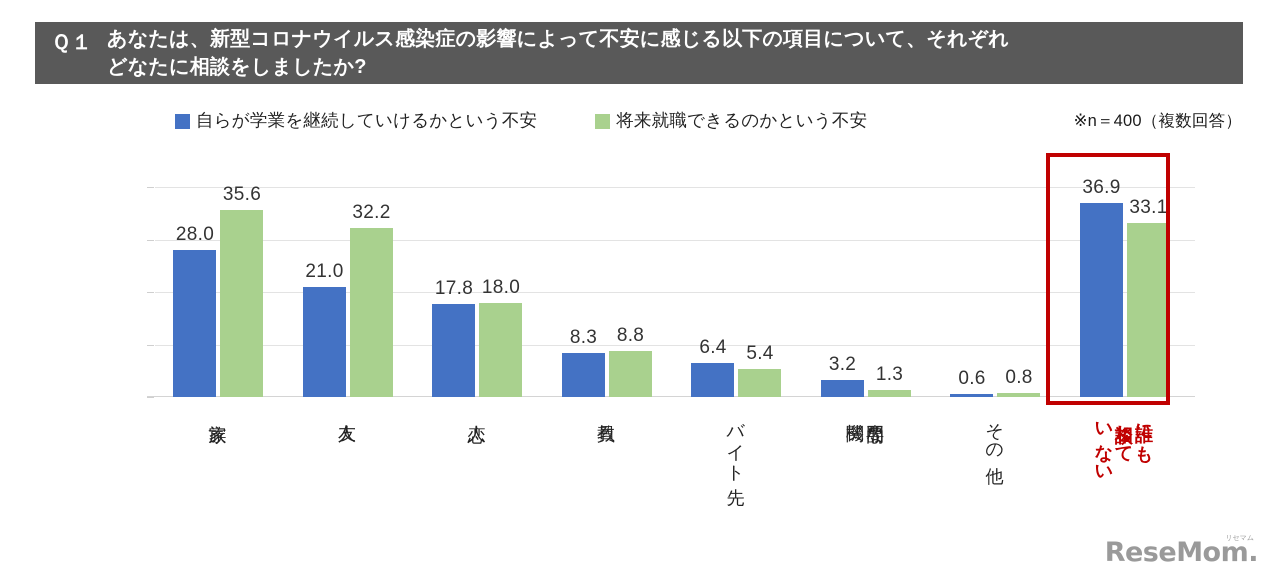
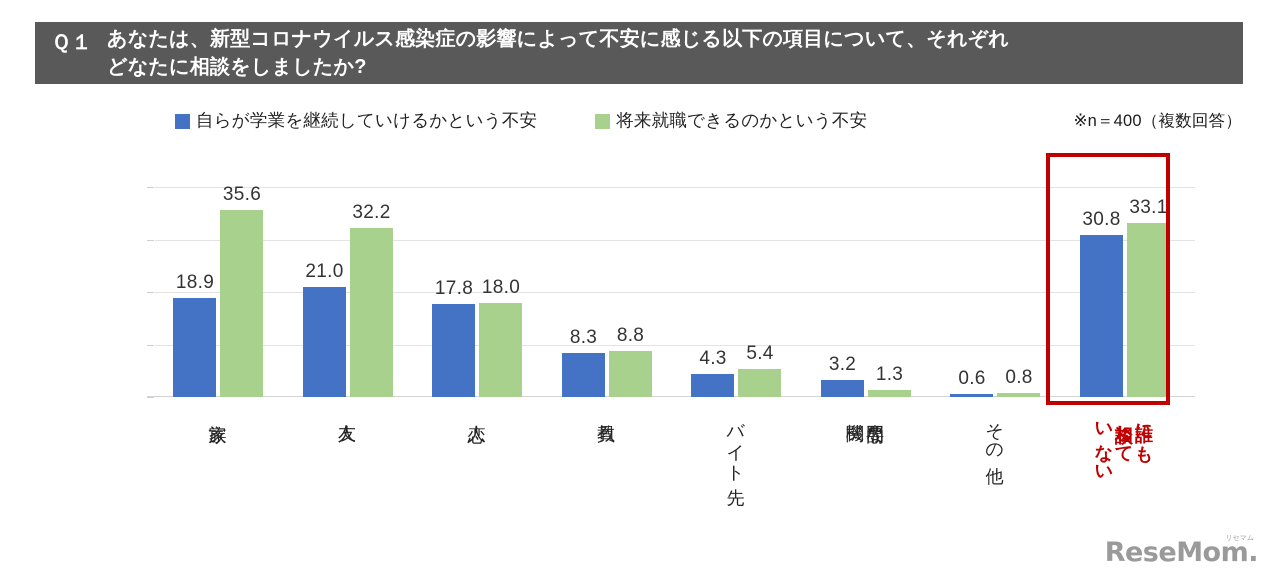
自らが学業を継続していけるかという不安/家族: 28.0 -> 18.9
自らが学業を継続していけるかという不安/バイト先: 6.4 -> 4.3
自らが学業を継続していけるかという不安/誰にも相談していない: 36.9 -> 30.8
